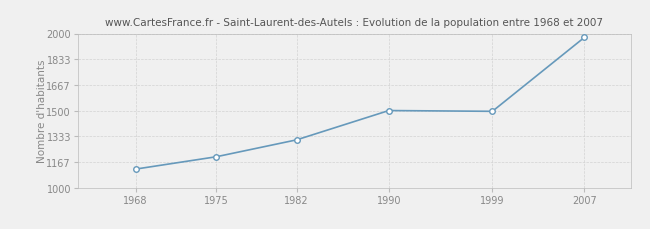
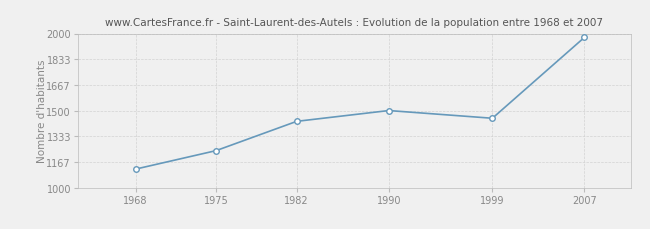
1975: 1200 -> 1240
1982: 1310 -> 1430
1999: 1500 -> 1450
